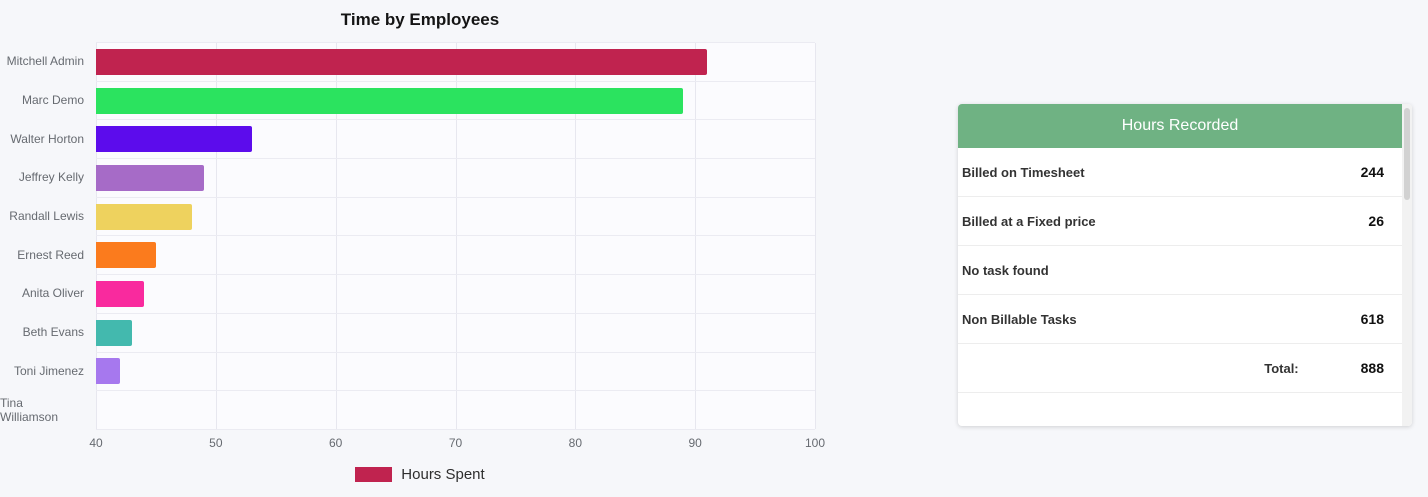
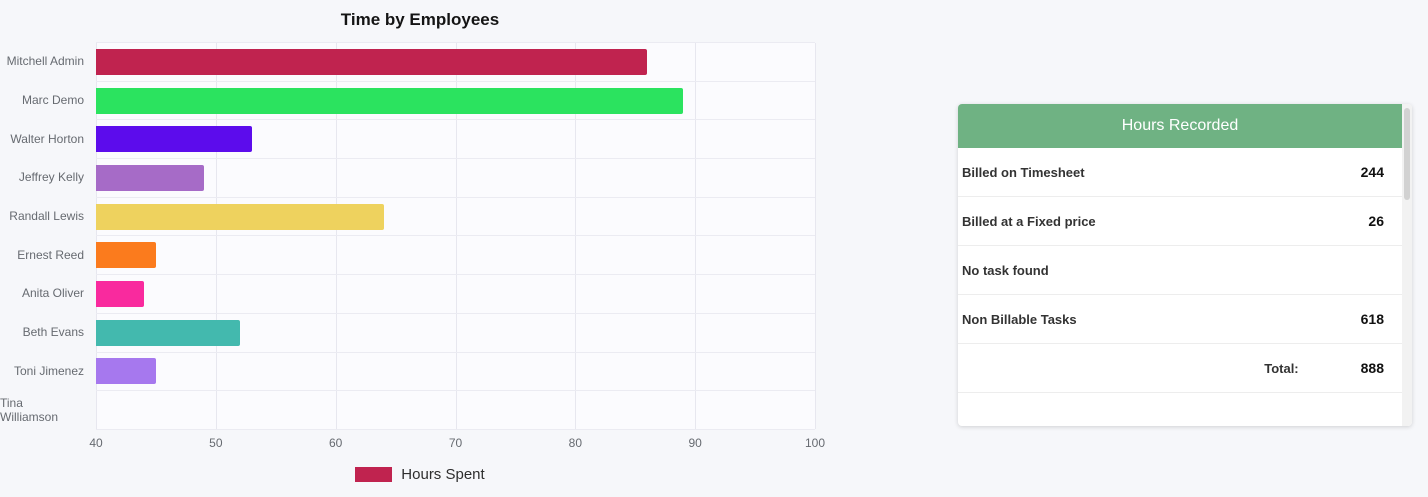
Mitchell Admin: 91 -> 86
Randall Lewis: 48 -> 64
Beth Evans: 43 -> 52
Toni Jimenez: 42 -> 45
